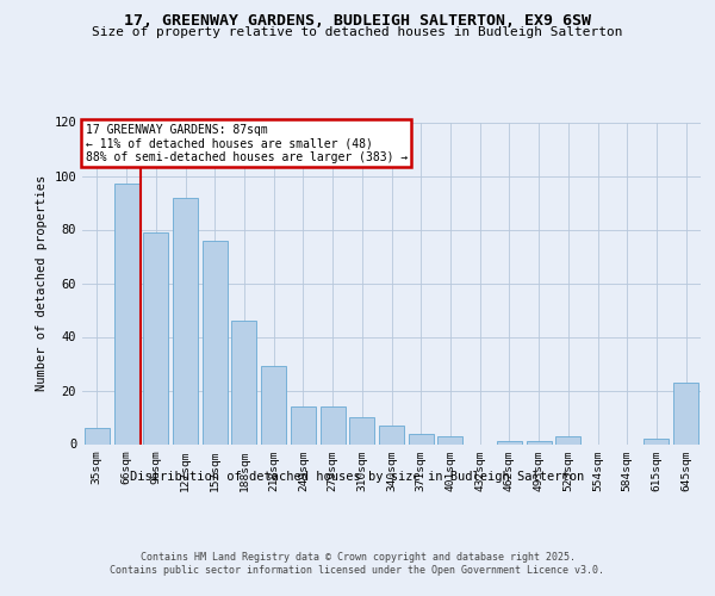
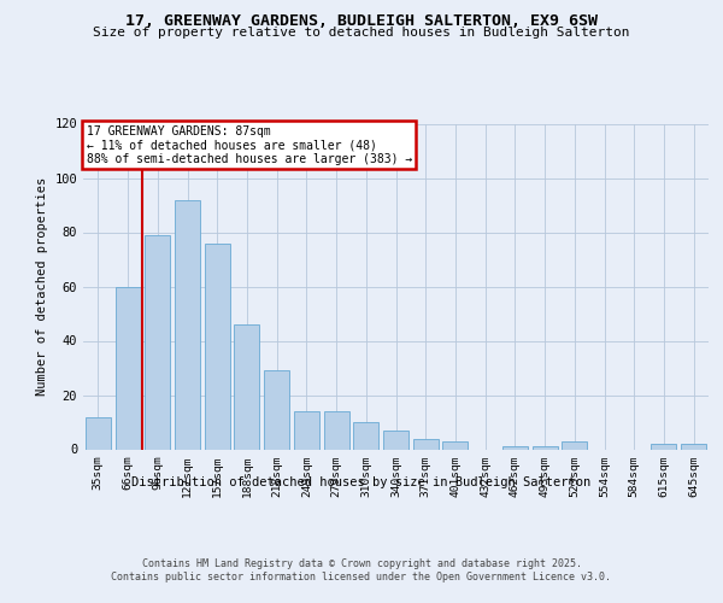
35sqm: 6 -> 12
66sqm: 97 -> 60
645sqm: 23 -> 2
